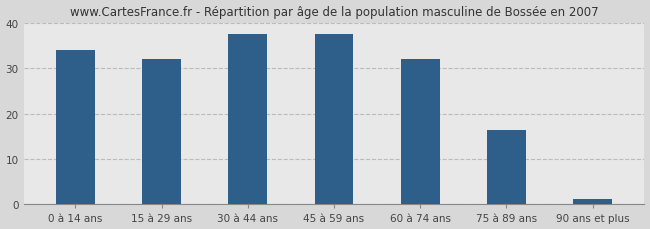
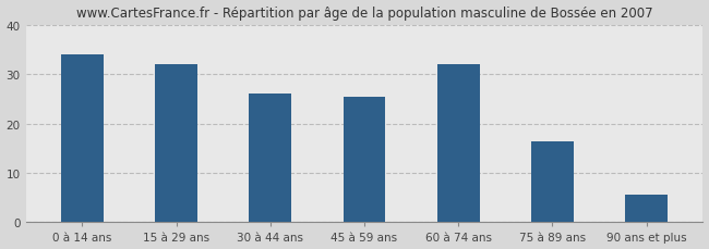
30 à 44 ans: 37.5 -> 26.0
45 à 59 ans: 37.5 -> 25.5
90 ans et plus: 1.2 -> 5.5
